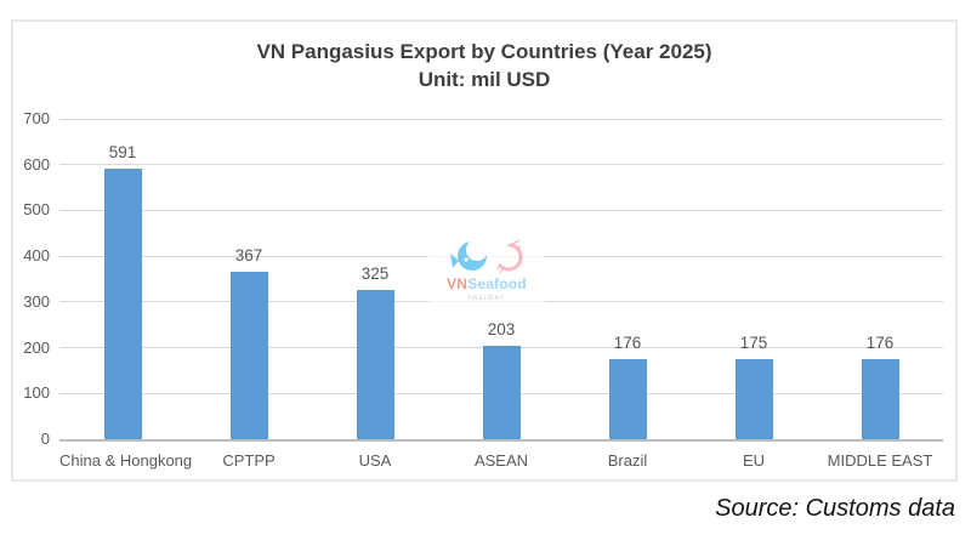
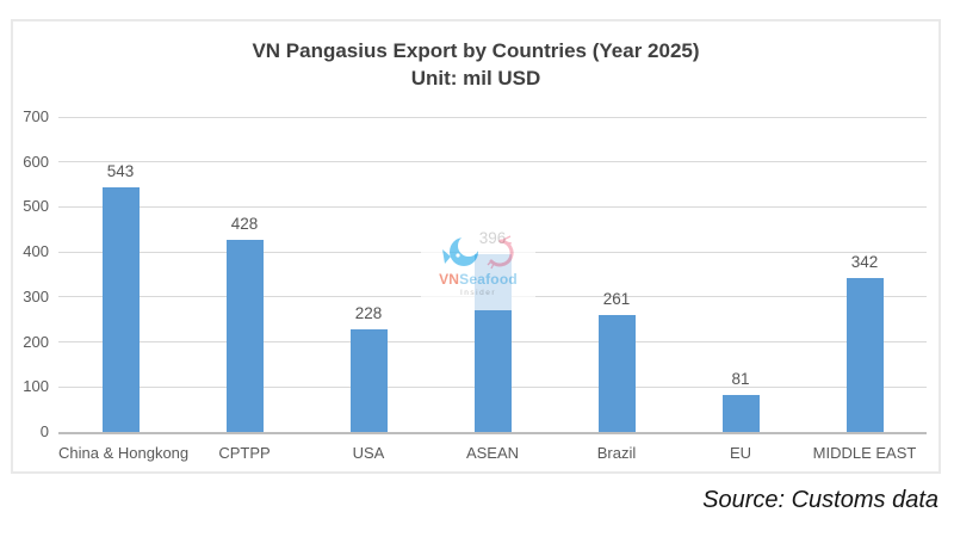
China & Hongkong: 591 -> 543
CPTPP: 367 -> 428
USA: 325 -> 228
ASEAN: 203 -> 396
Brazil: 176 -> 261
EU: 175 -> 81
MIDDLE EAST: 176 -> 342
